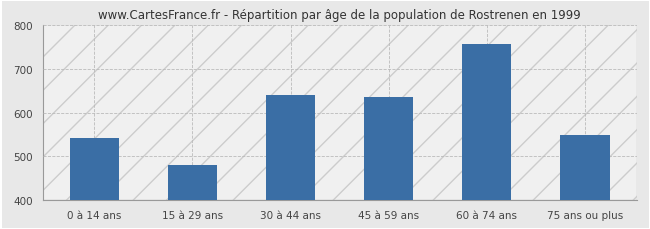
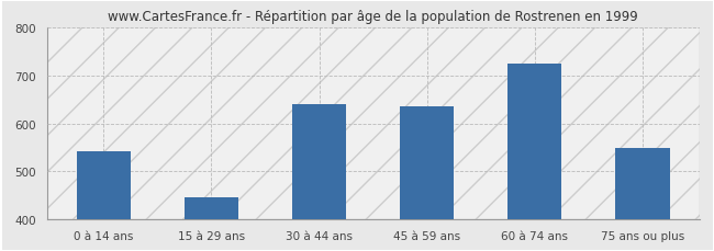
15 à 29 ans: 481 -> 445
60 à 74 ans: 757 -> 725
